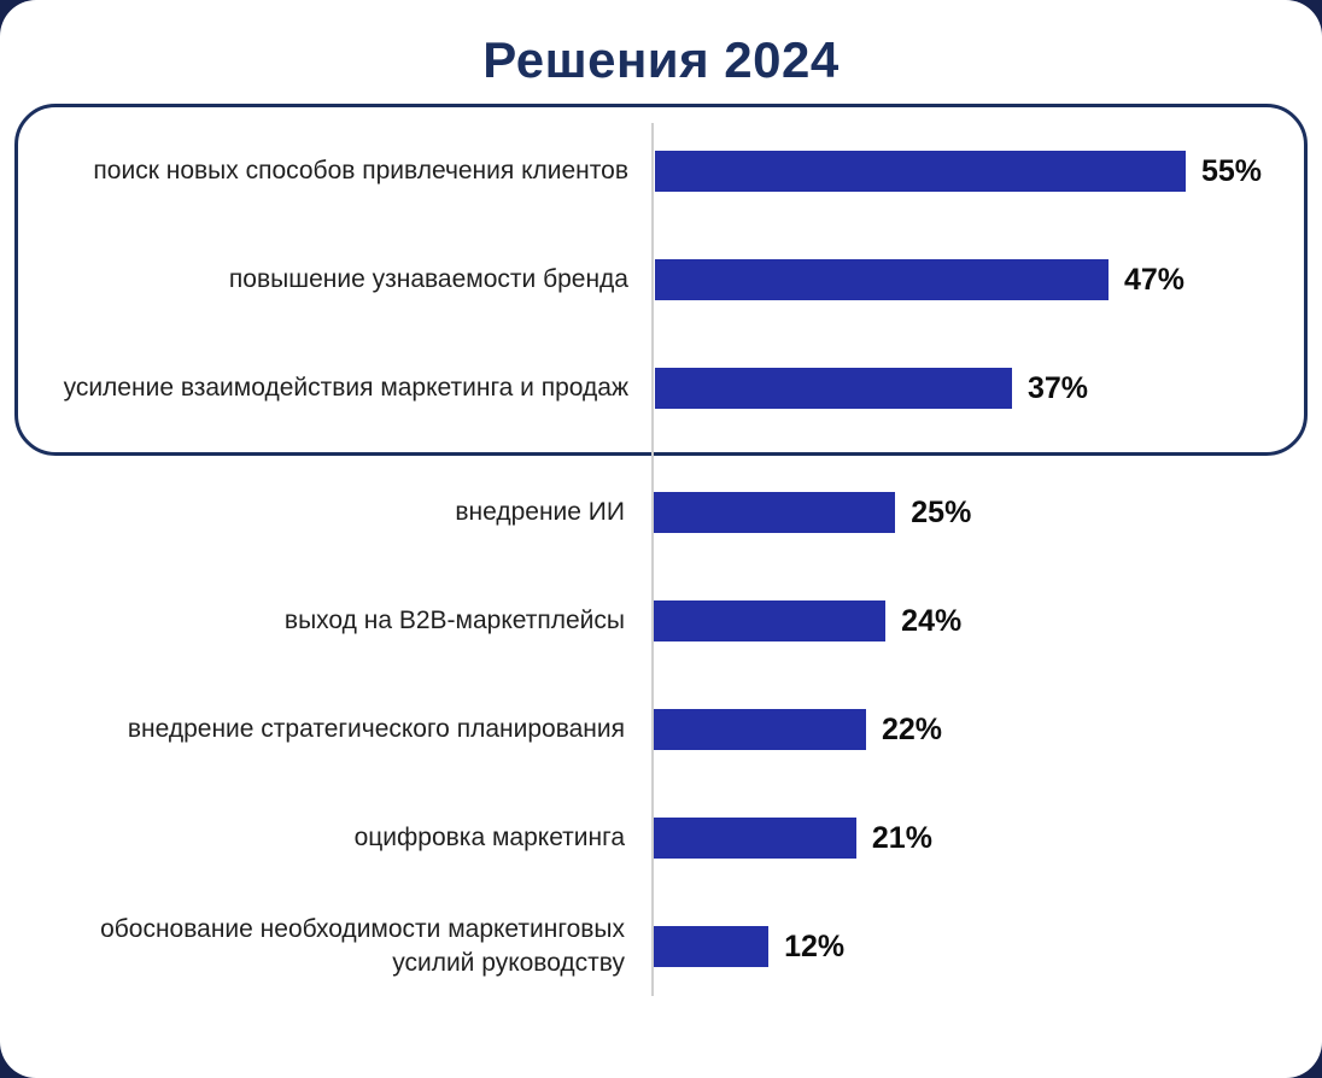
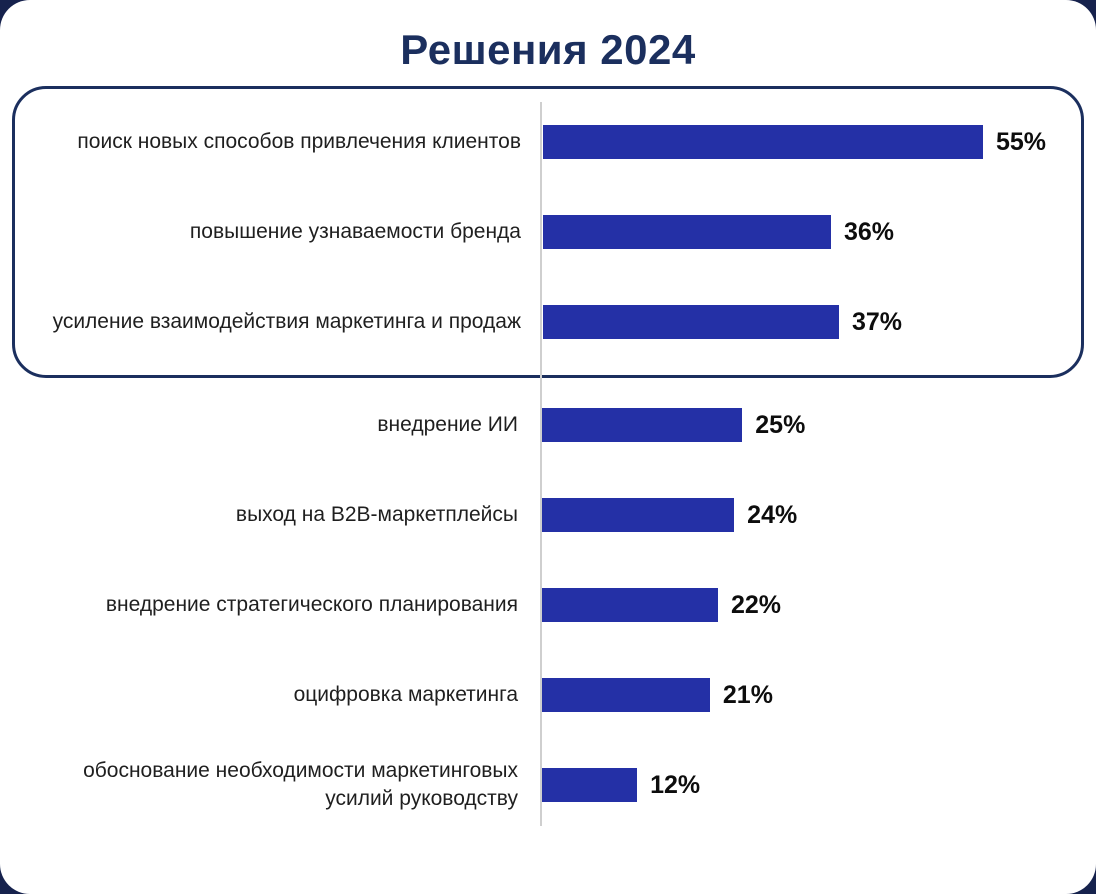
повышение узнаваемости бренда: 47% -> 36%
